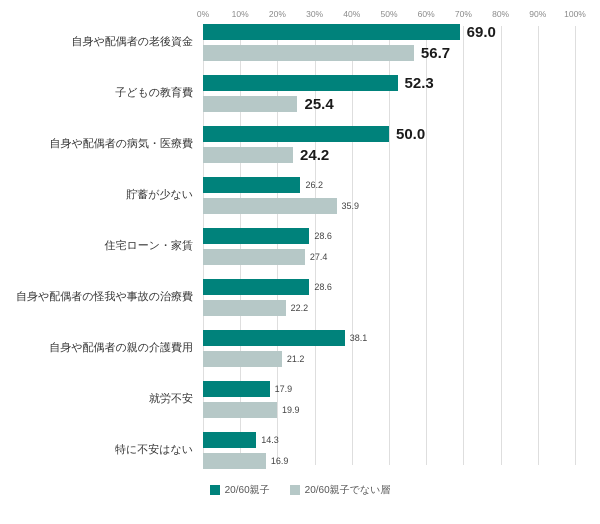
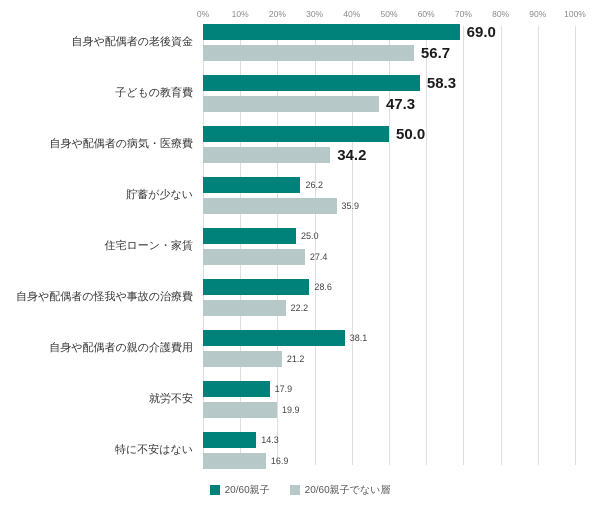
20/60親子/子どもの教育費: 52.3 -> 58.3
20/60親子でない層/子どもの教育費: 25.4 -> 47.3
20/60親子でない層/自身や配偶者の病気・医療費: 24.2 -> 34.2
20/60親子/住宅ローン・家賃: 28.6 -> 25.0
